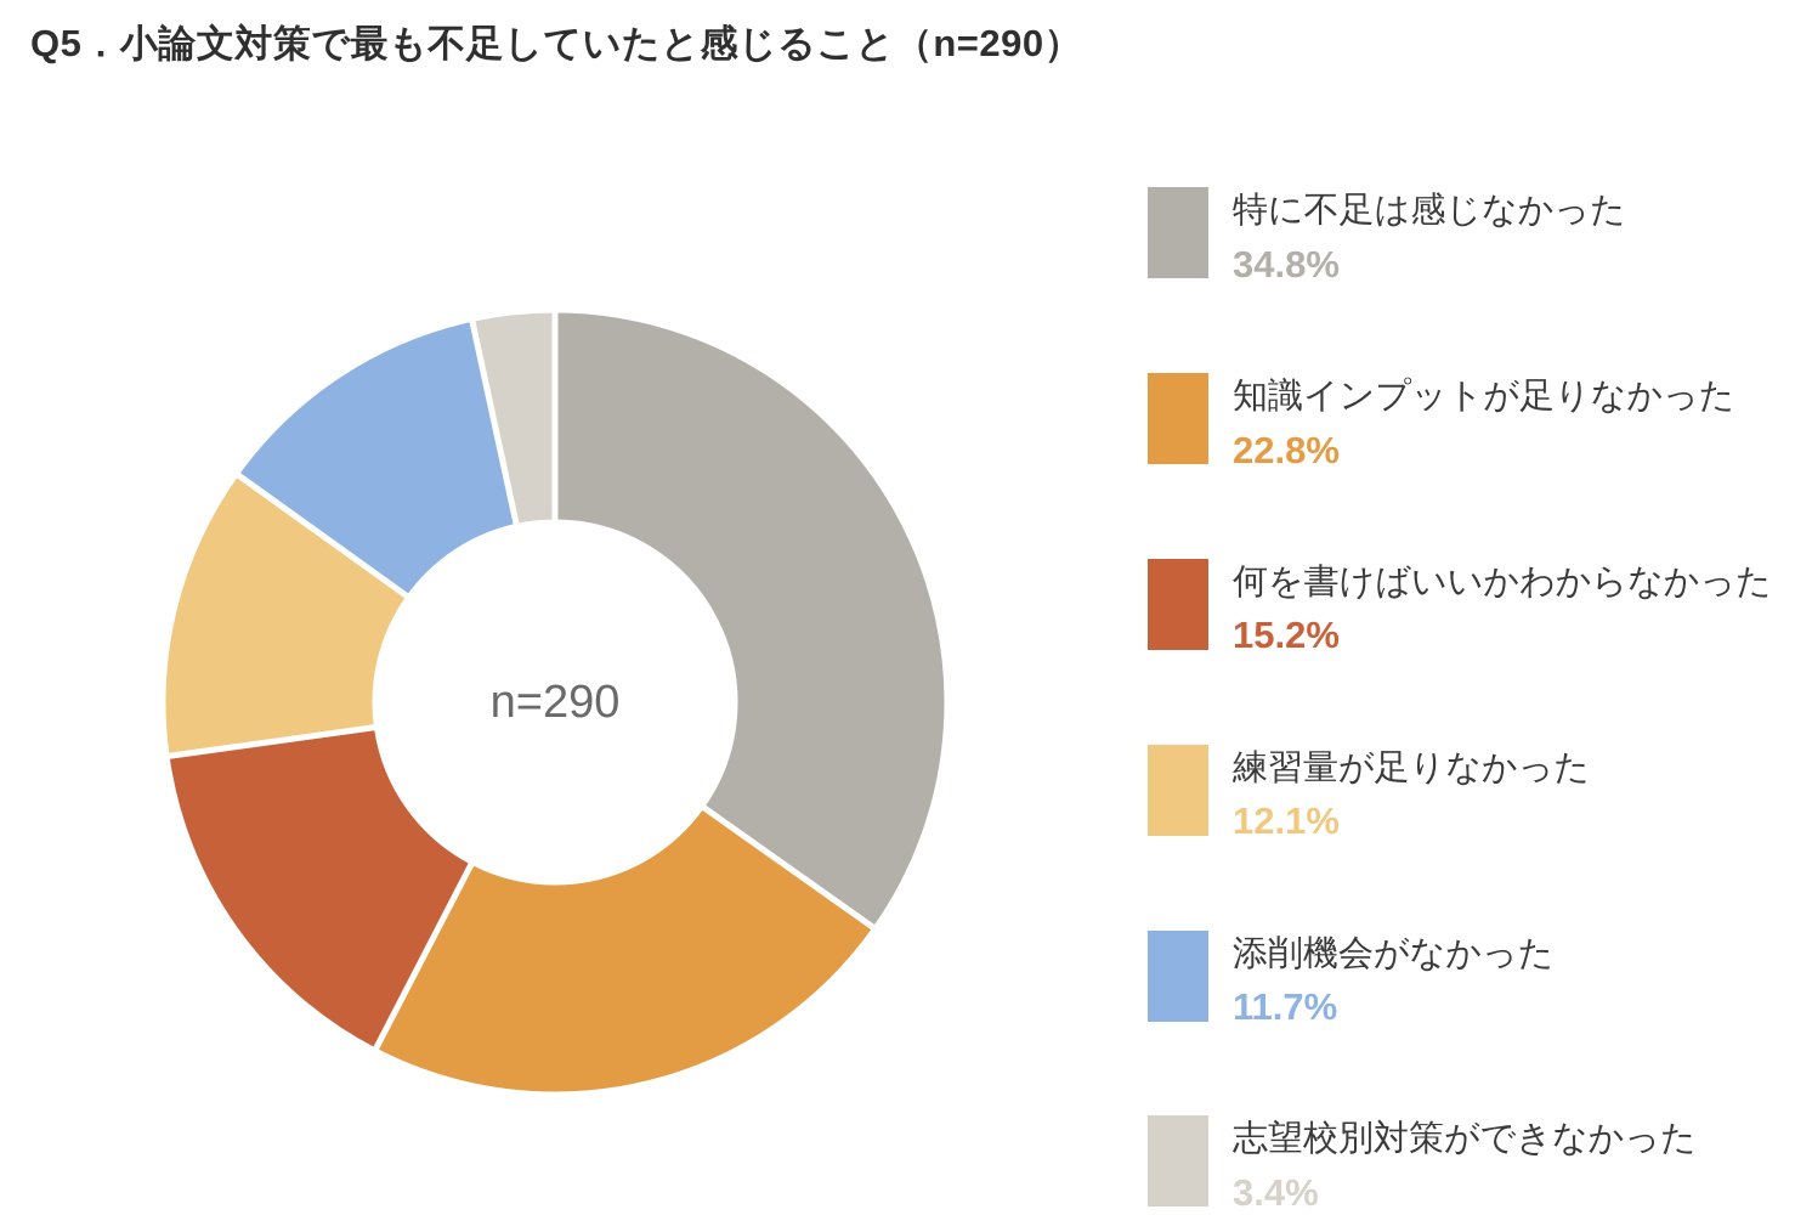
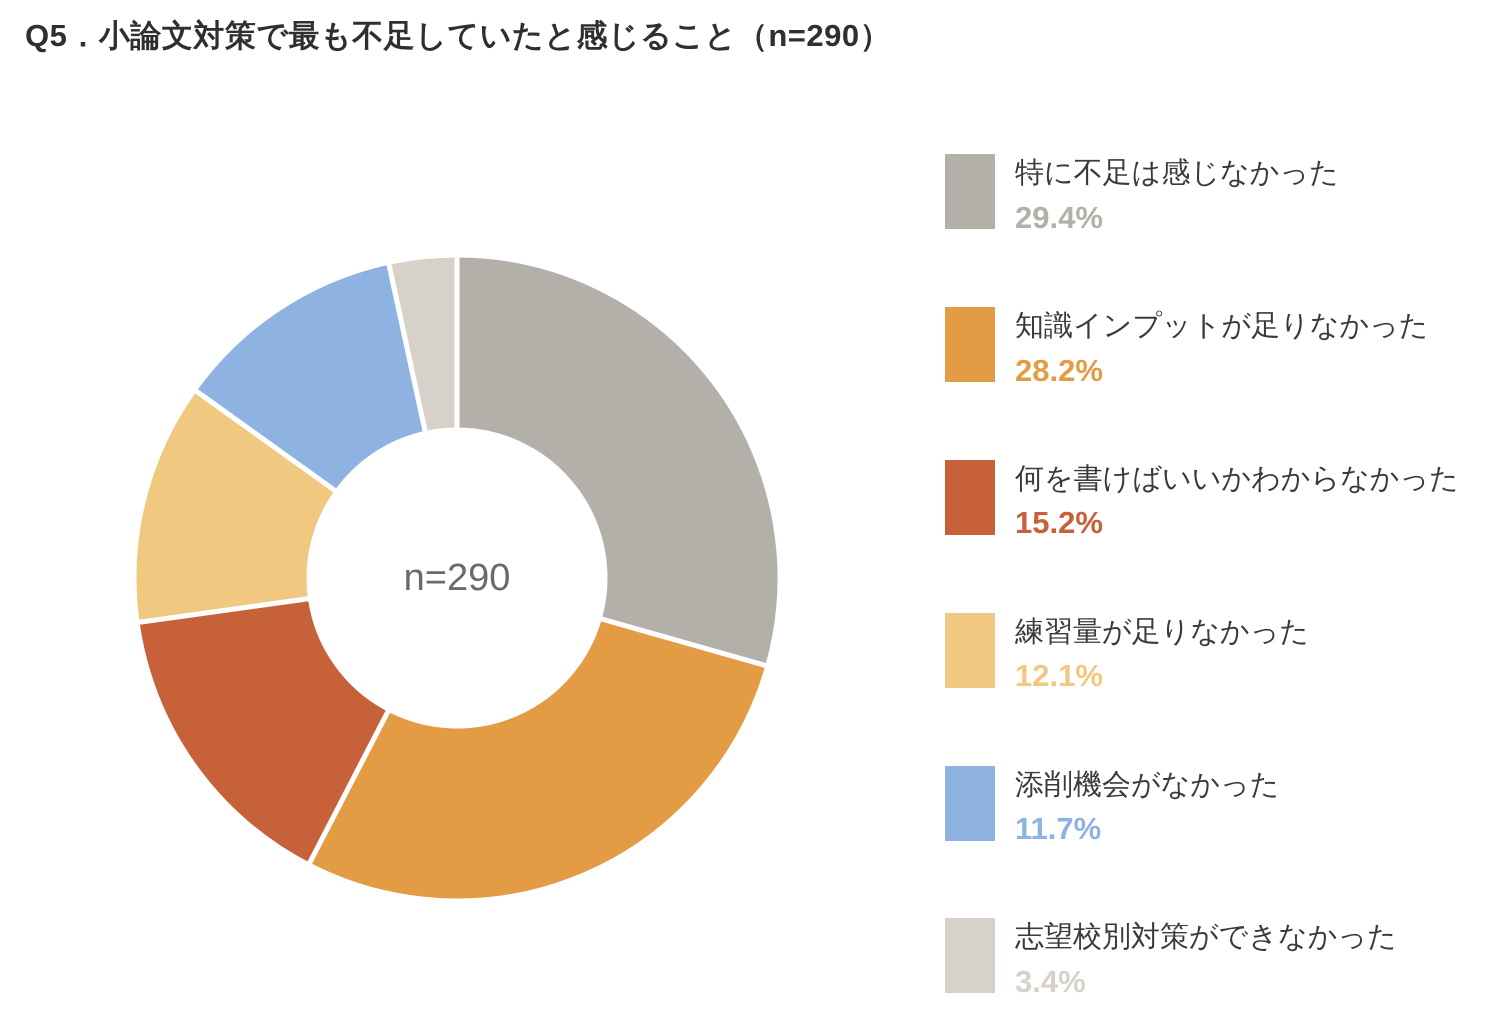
特に不足は感じなかった: 34.8% -> 29.4%
知識インプットが足りなかった: 22.8% -> 28.2%
